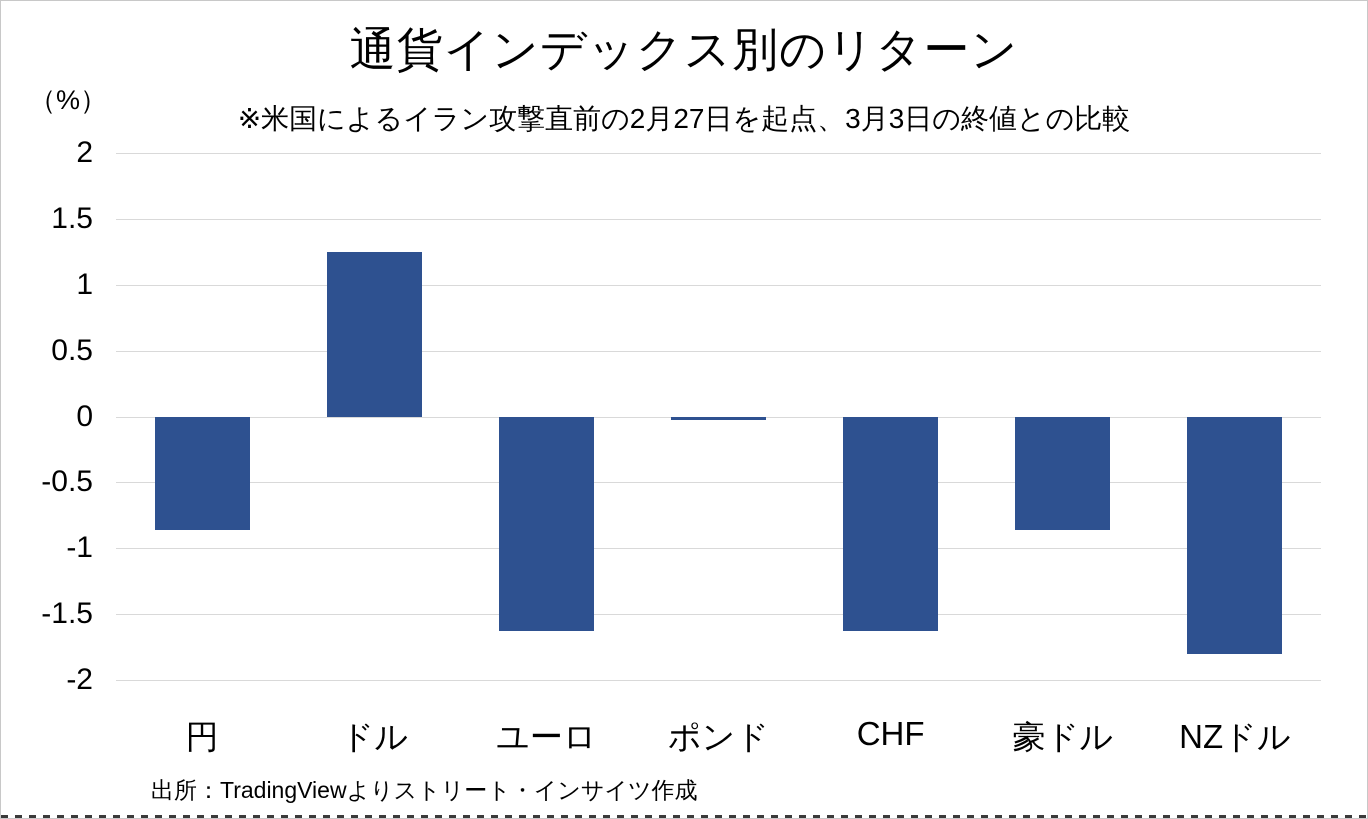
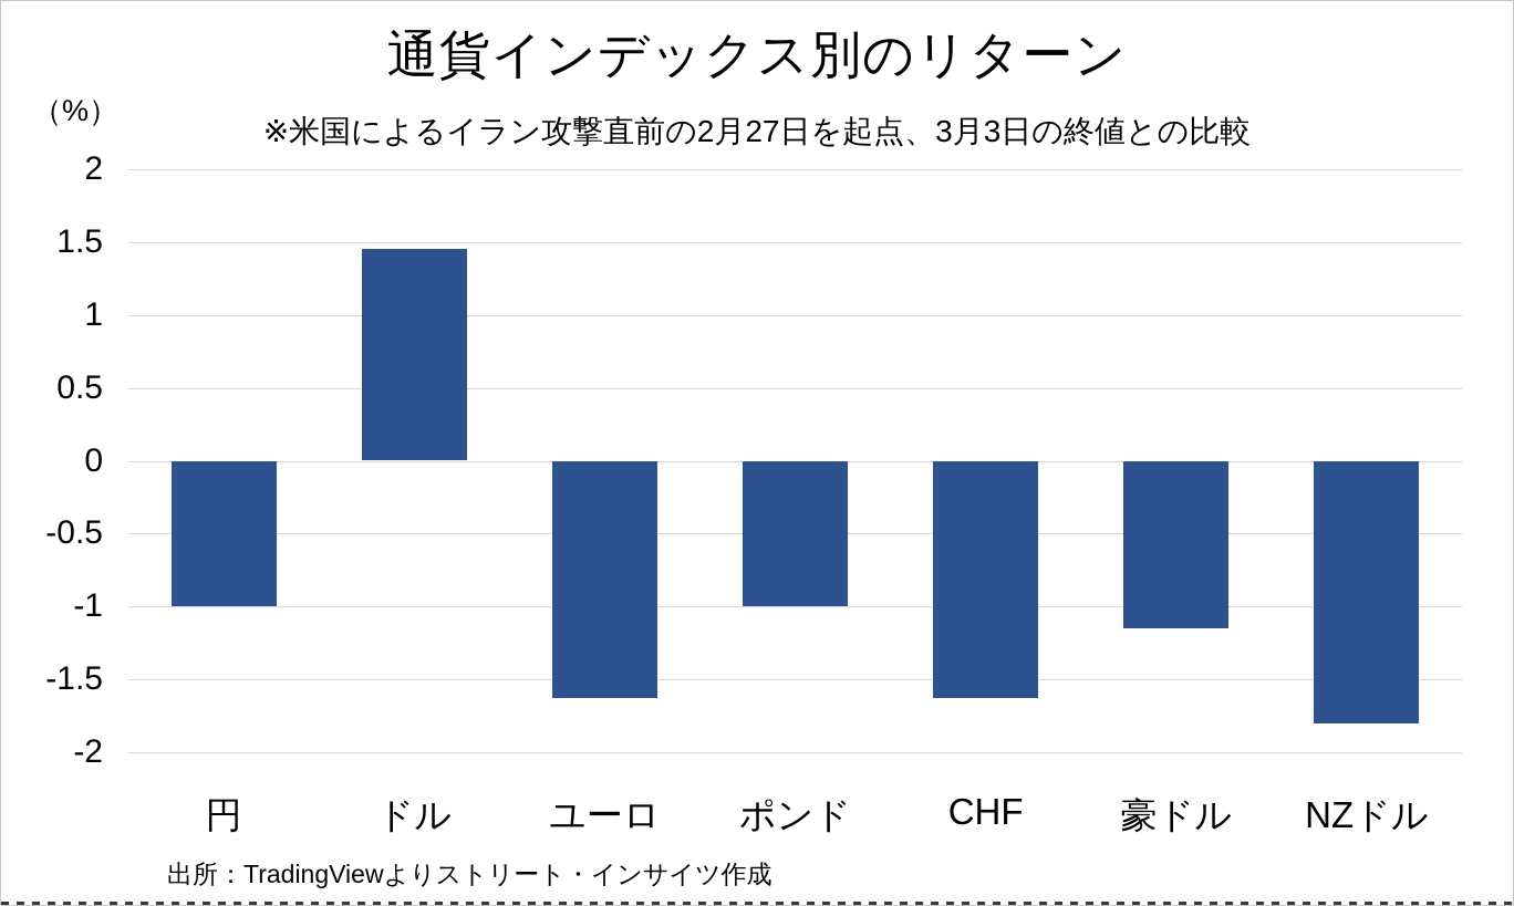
円: -0.86 -> -1.00
ドル: 1.25 -> 1.45
ポンド: -0.03 -> -1.00
豪ドル: -0.86 -> -1.15
